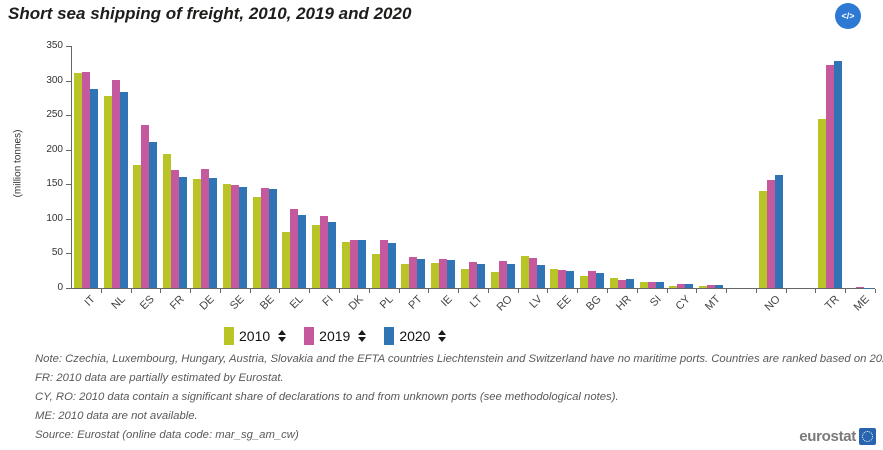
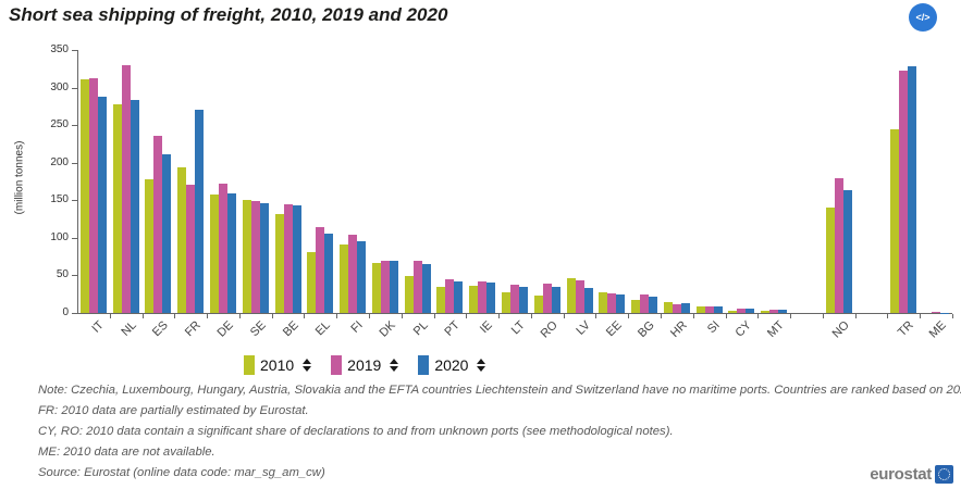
2019/NL: 300 -> 330
2020/FR: 160 -> 270
2019/NO: 160 -> 180
